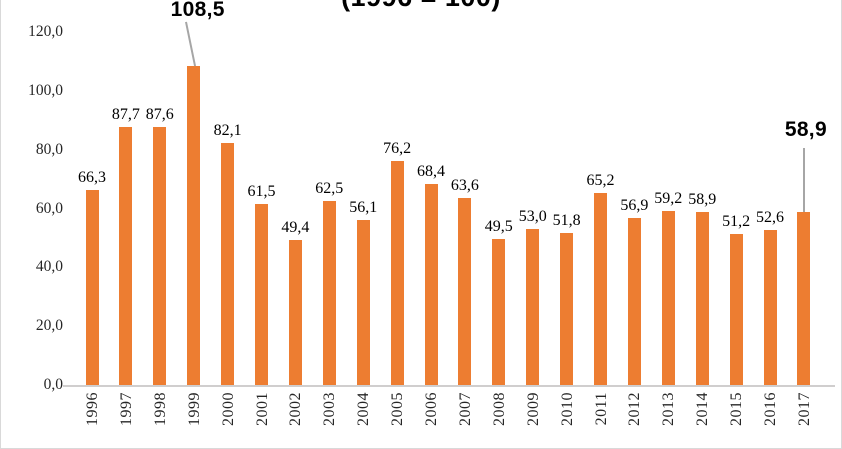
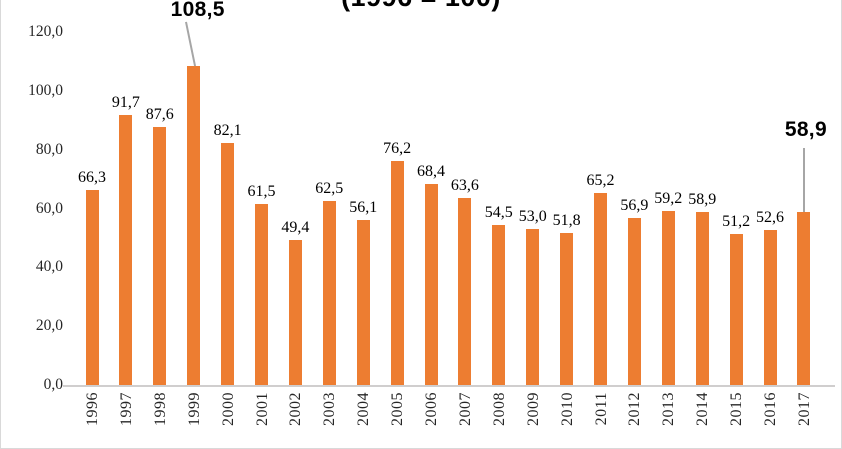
1997: 87,7 -> 91,7
2008: 49,5 -> 54,5
